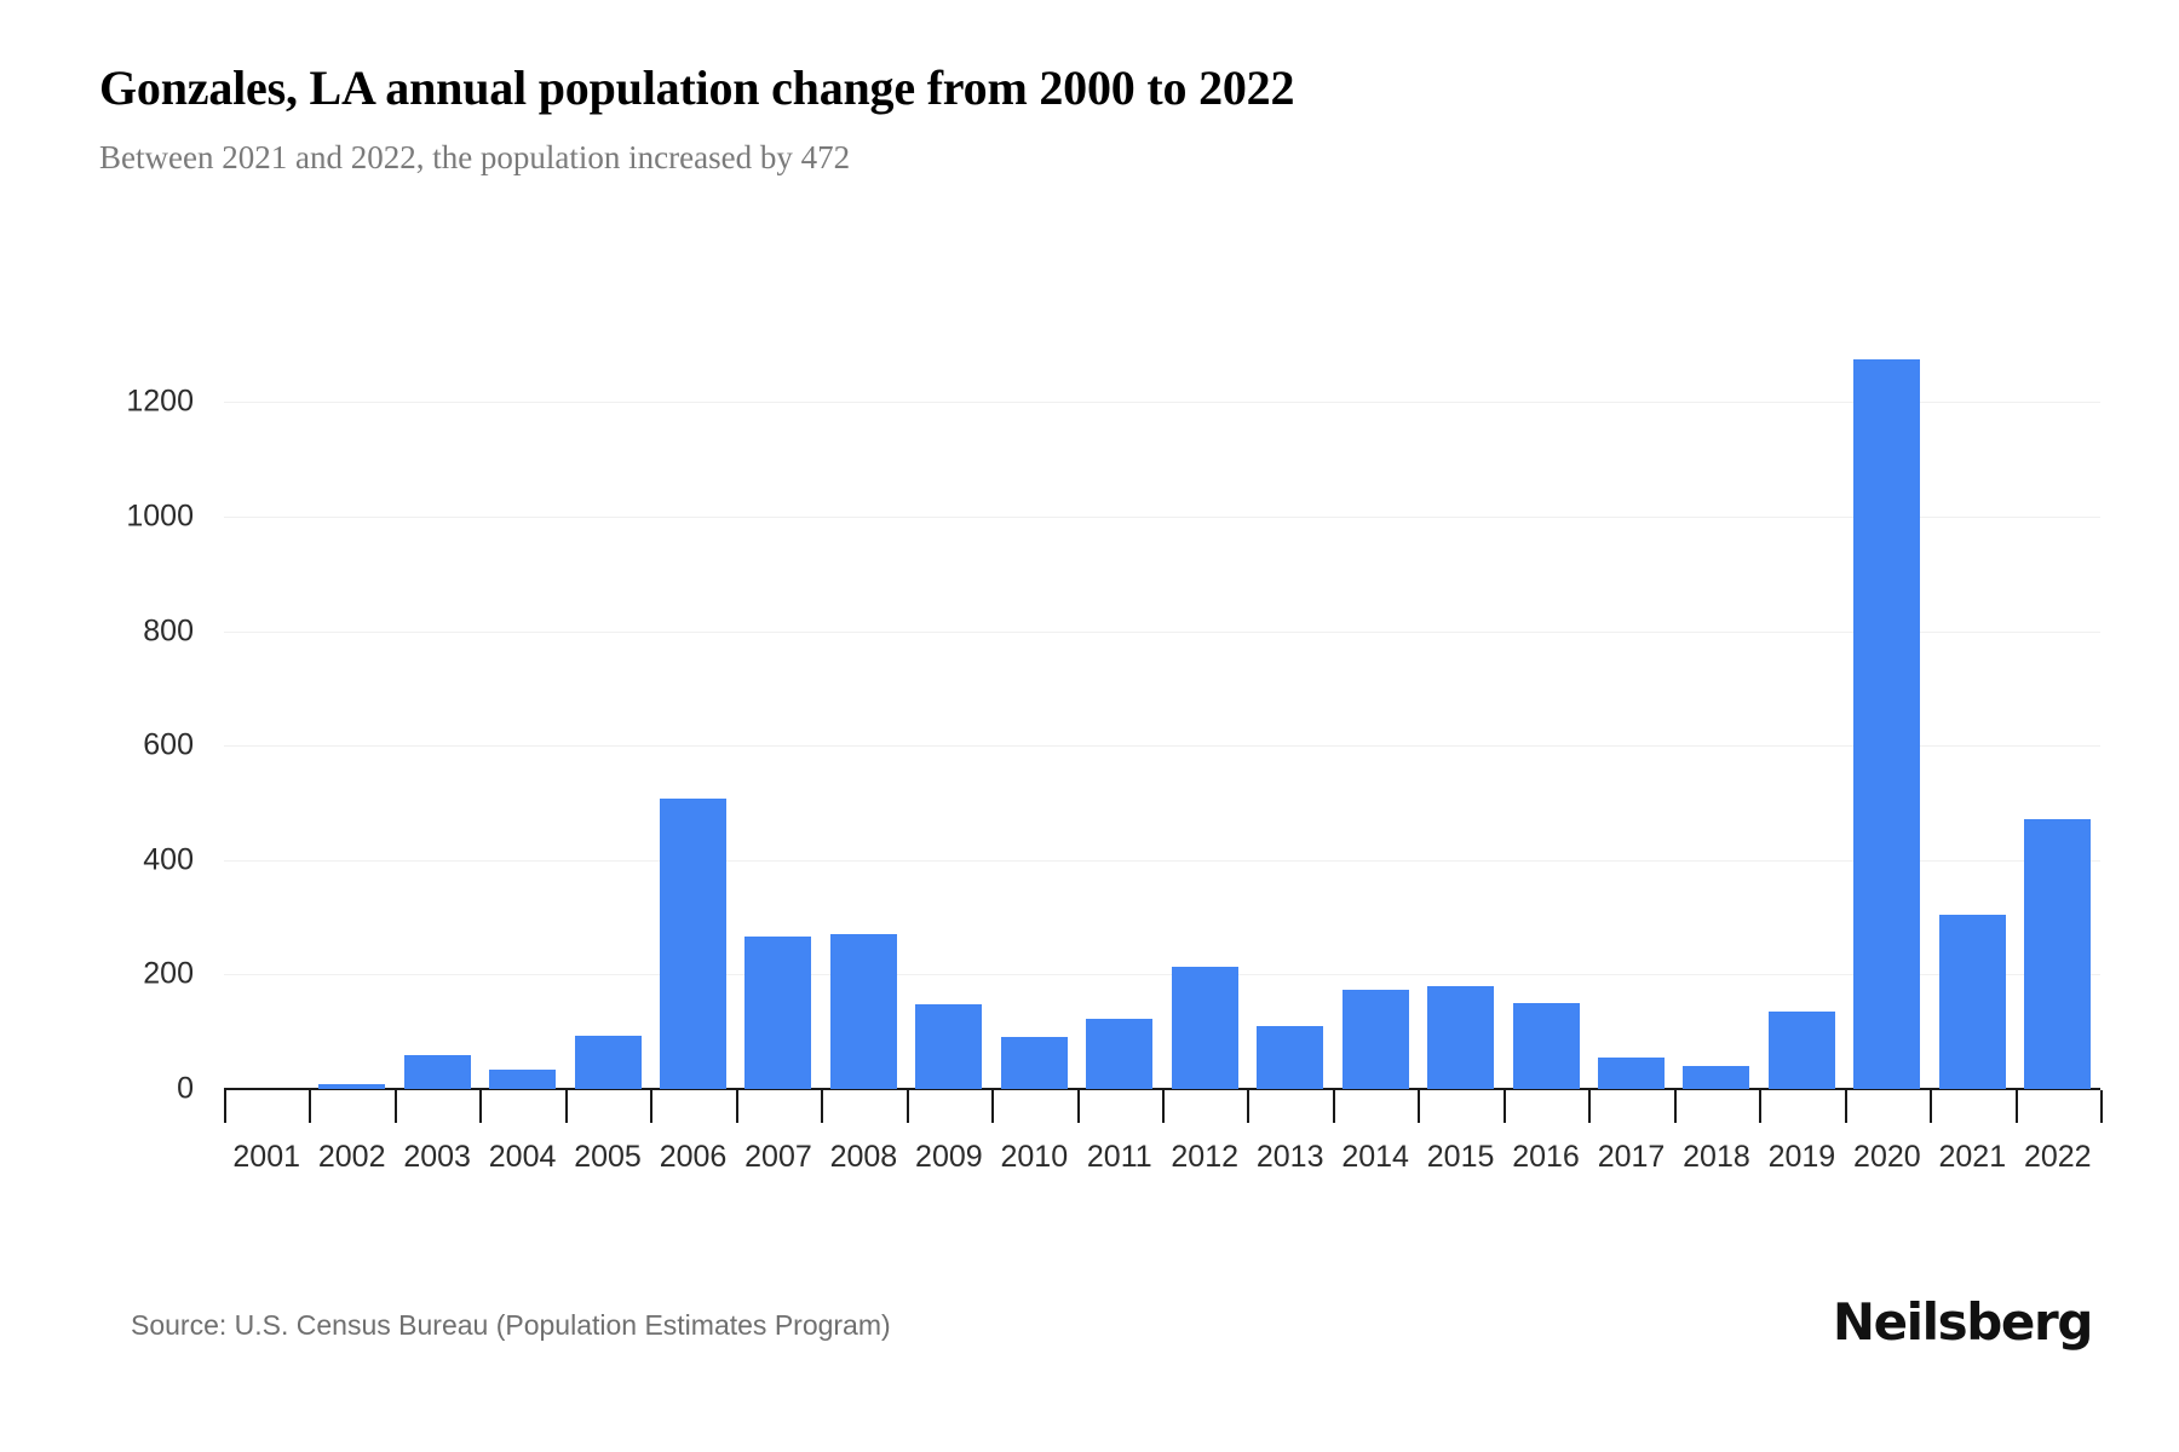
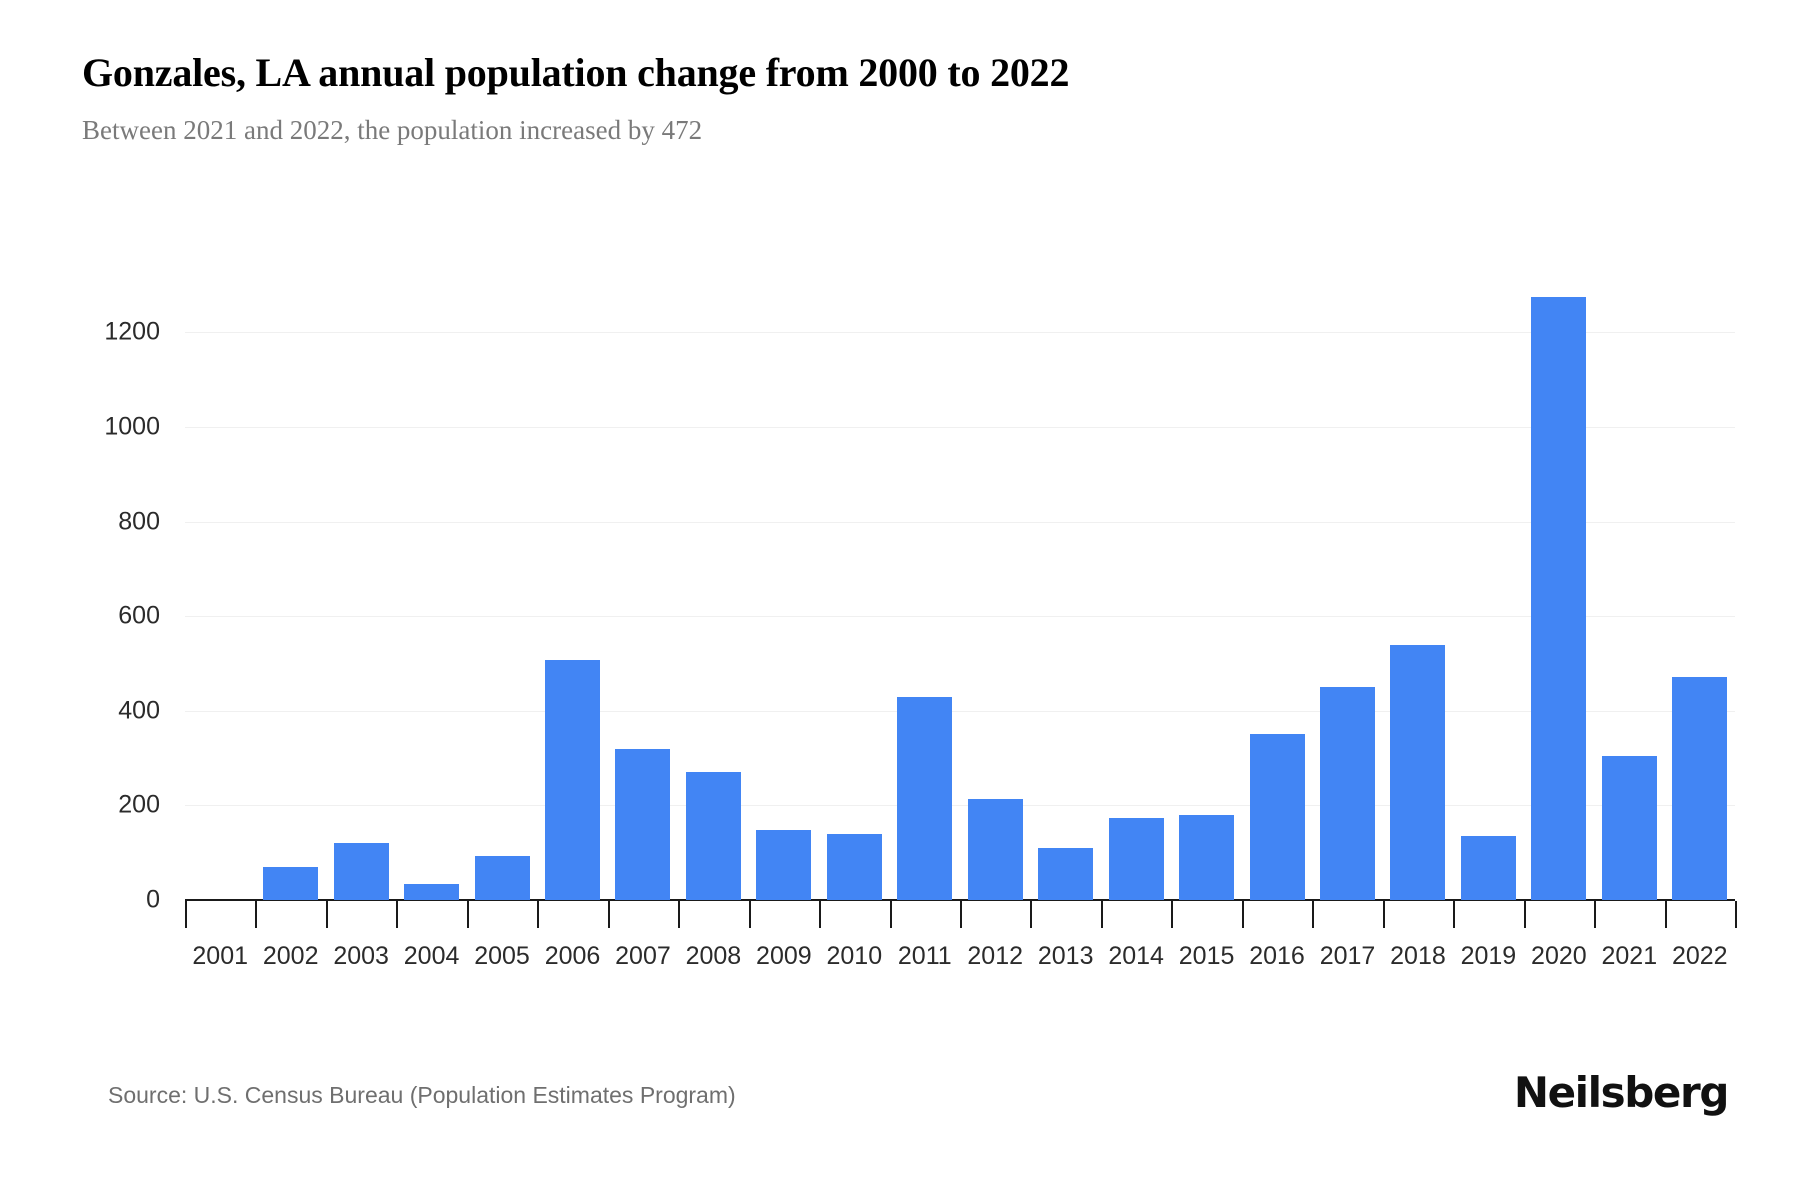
2002: 10 -> 70
2003: 60 -> 120
2007: 270 -> 320
2010: 90 -> 140
2011: 120 -> 430
2016: 150 -> 350
2017: 60 -> 450
2018: 40 -> 540
